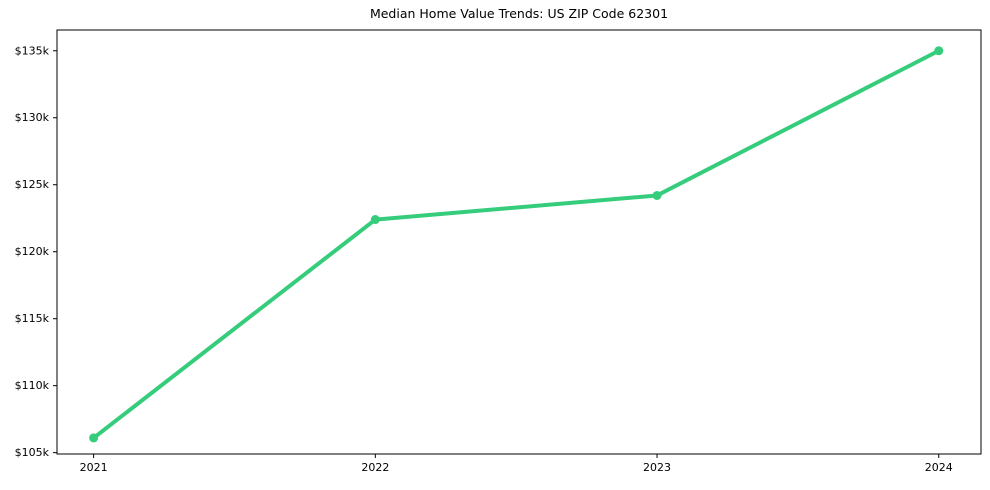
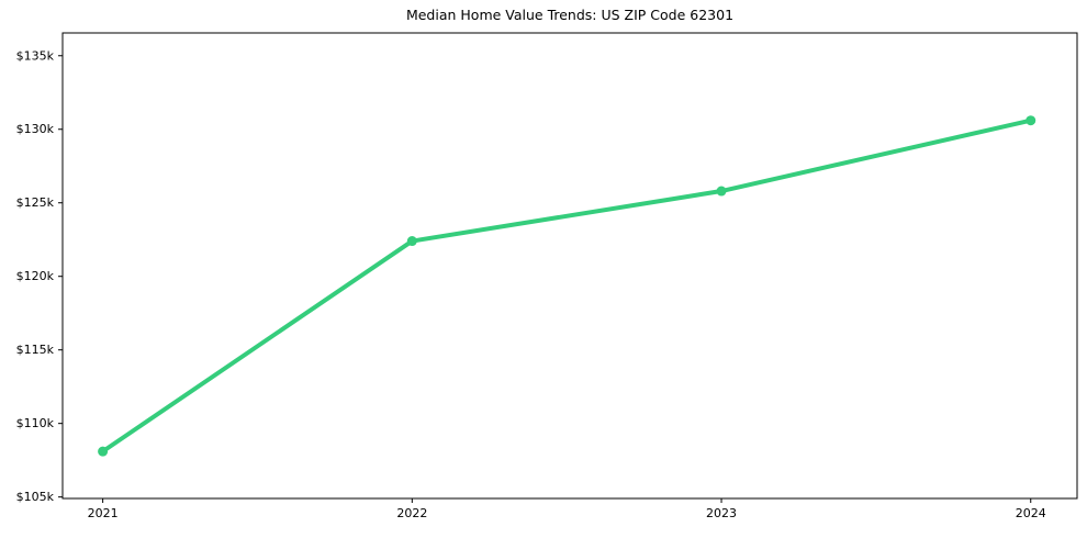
2021: $106.1k -> $108.1k
2023: $124.2k -> $125.8k
2024: $135.0k -> $130.6k
